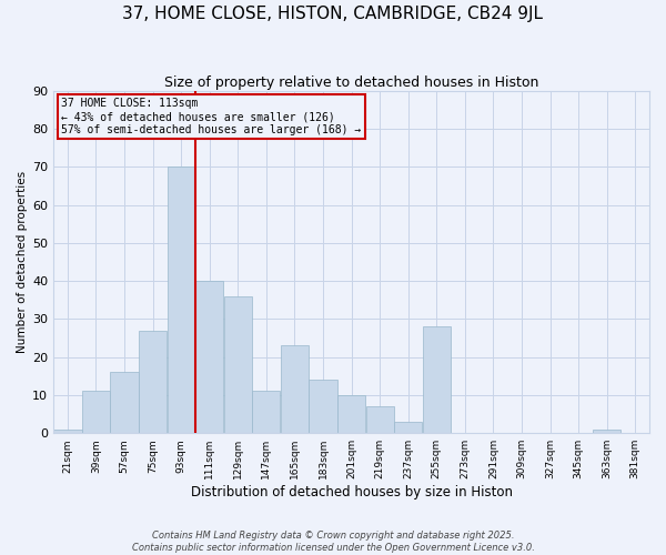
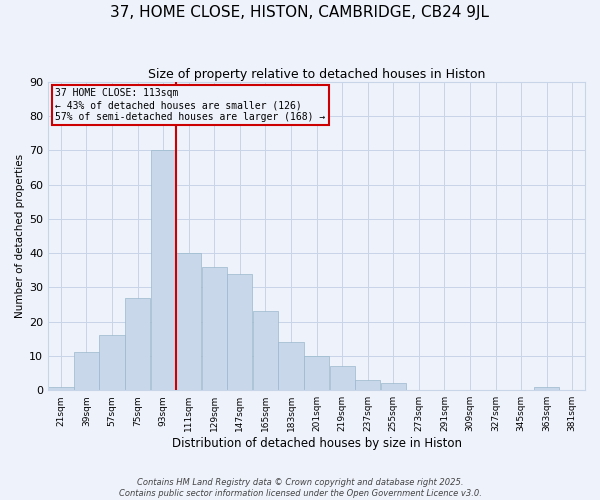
147sqm: 11 -> 34
255sqm: 28 -> 2
